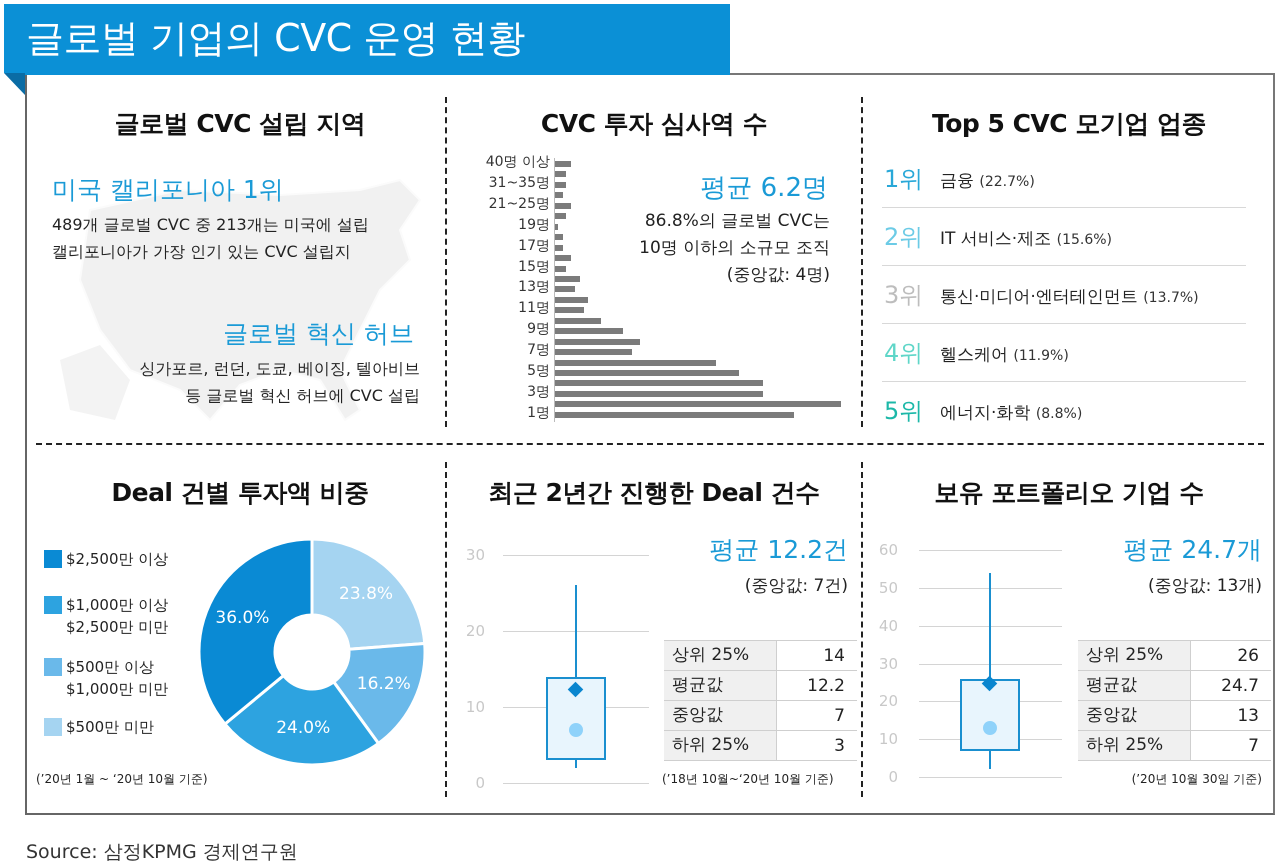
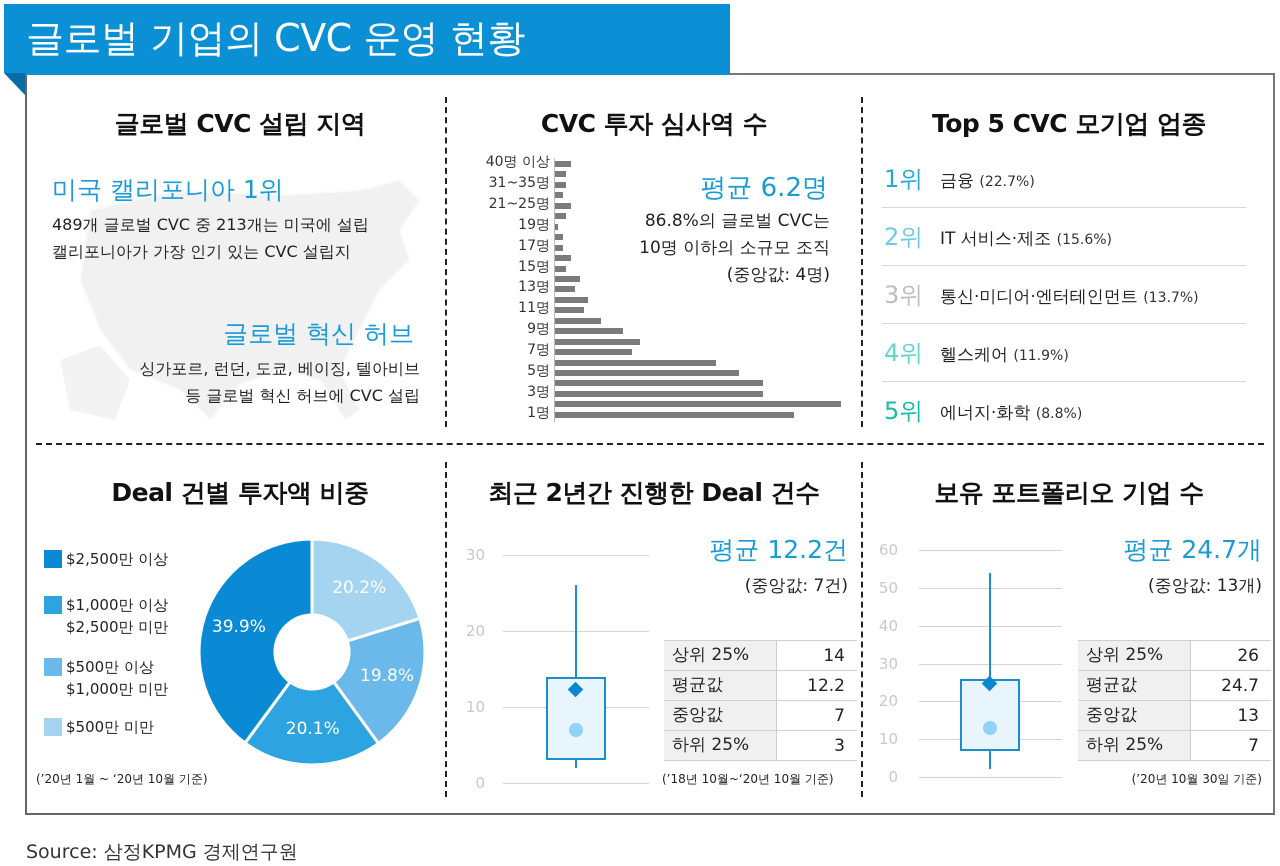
Deal 건별 투자액 비중/$500만 미만: 23.8% -> 20.2%
Deal 건별 투자액 비중/$500만 이상 $1,000만 미만: 16.2% -> 19.8%
Deal 건별 투자액 비중/$1,000만 이상 $2,500만 미만: 24.0% -> 20.1%
Deal 건별 투자액 비중/$2,500만 이상: 36.0% -> 39.9%
